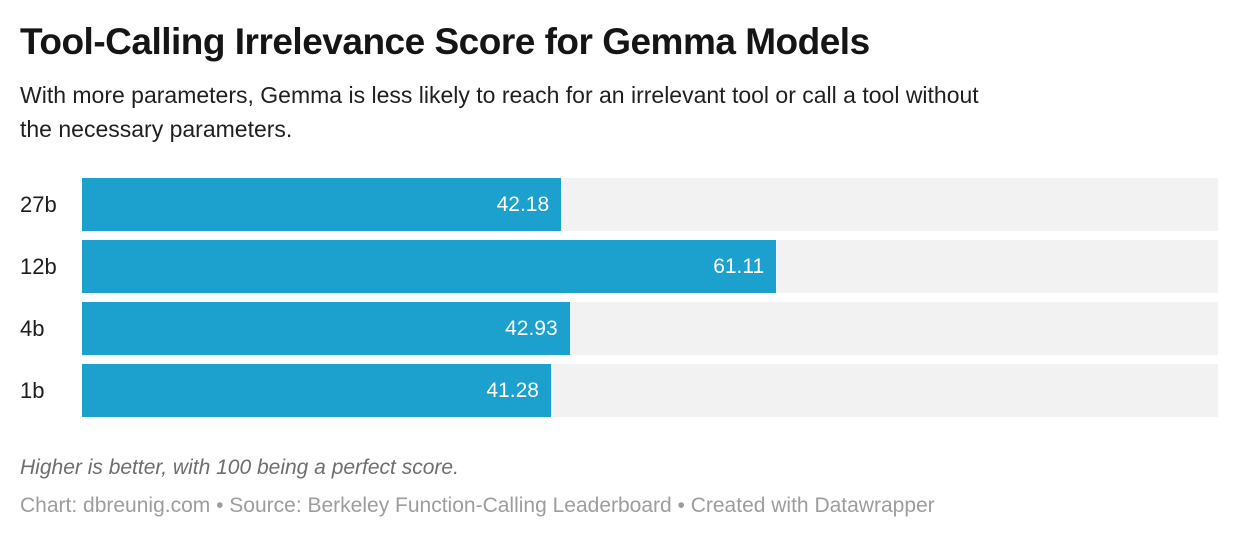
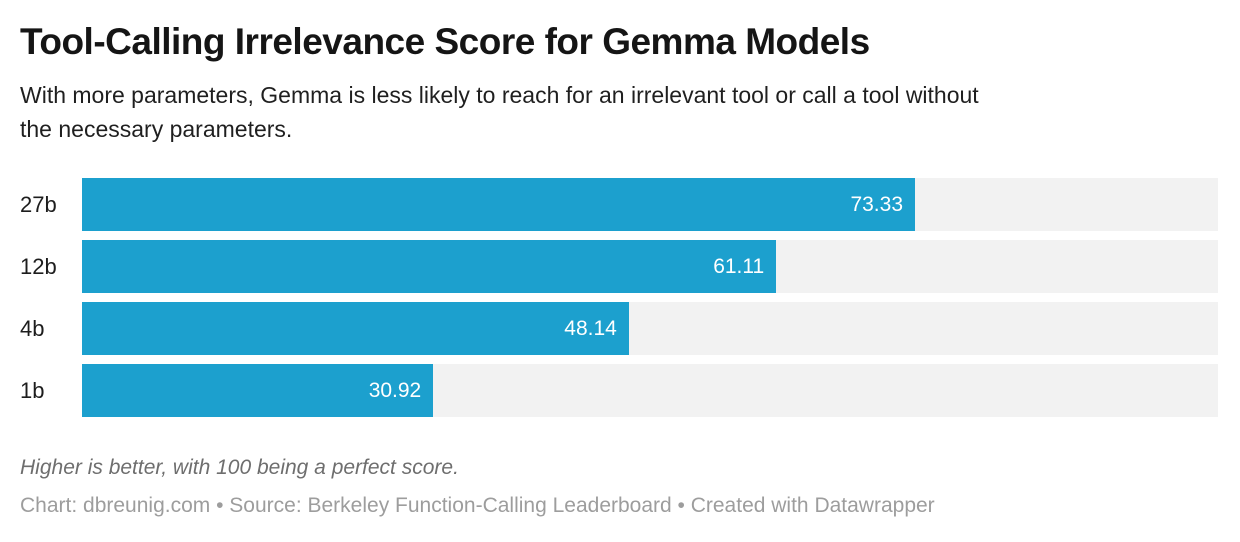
27b: 42.18 -> 73.33
4b: 42.93 -> 48.14
1b: 41.28 -> 30.92
